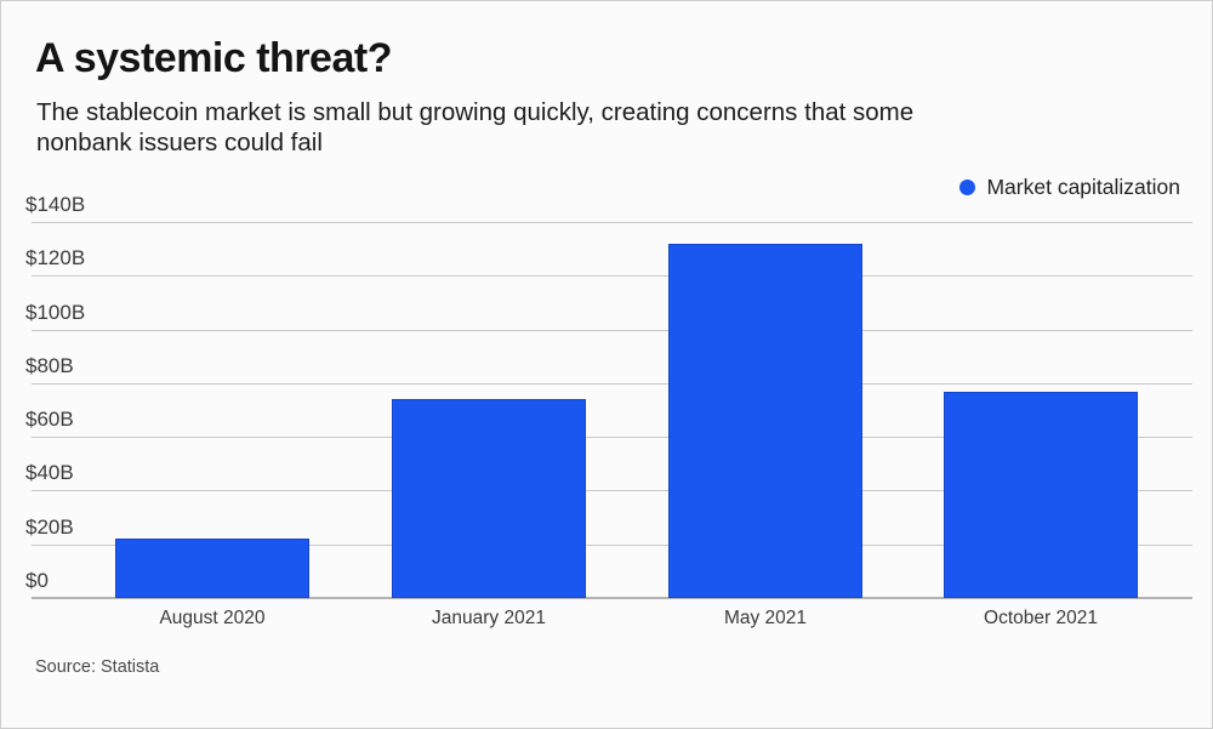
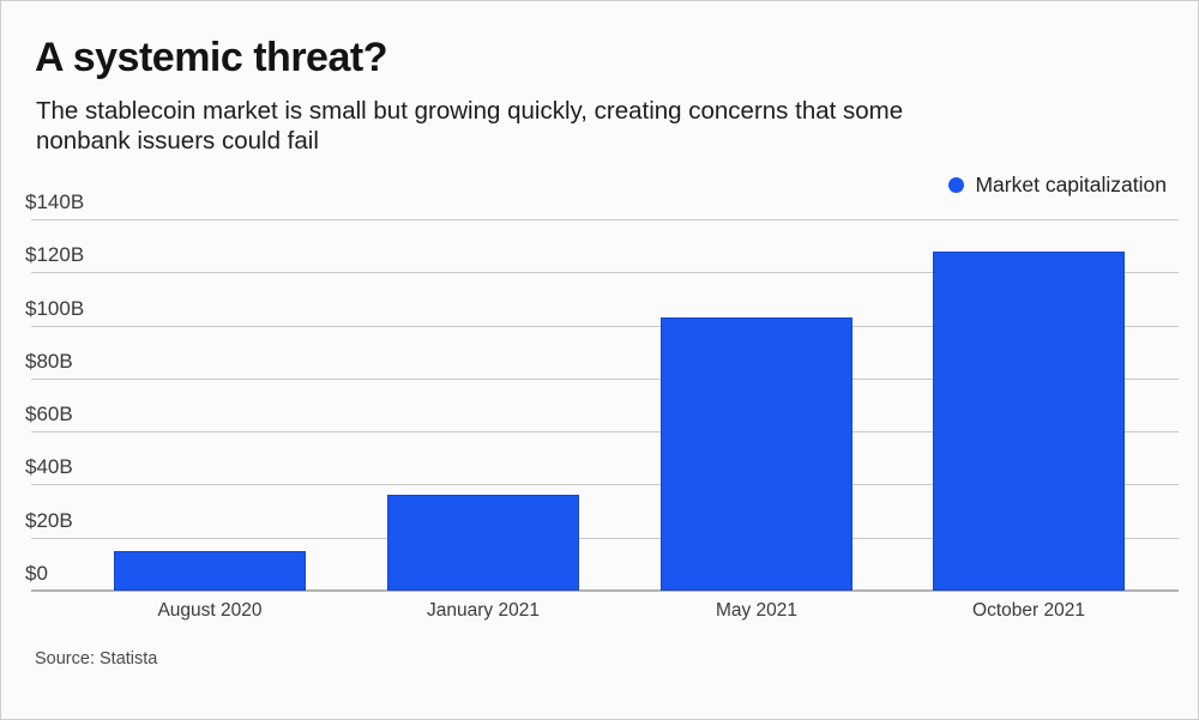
August 2020: $22B -> $15B
January 2021: $74B -> $36B
May 2021: $132B -> $103B
October 2021: $77B -> $128B
